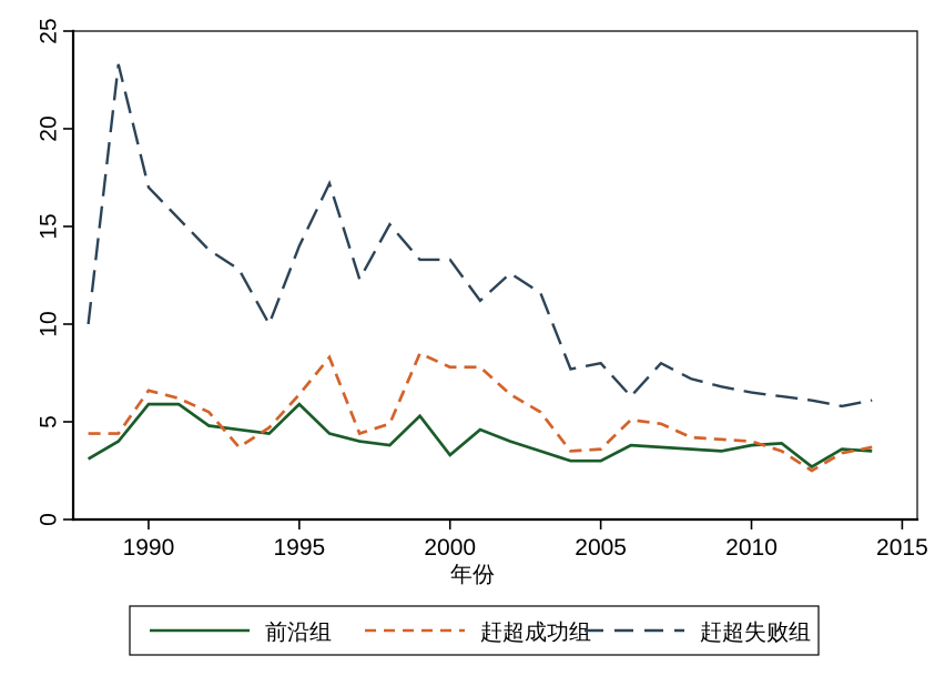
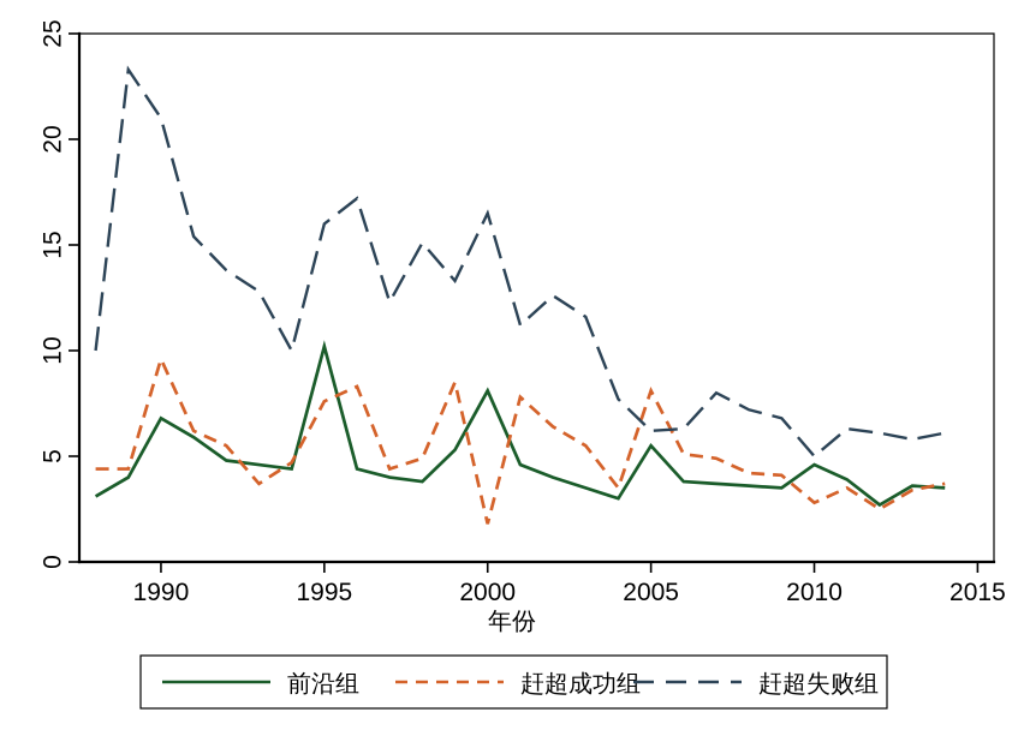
前沿组/1990: 5.9 -> 6.8
赶超成功组/1990: 6.6 -> 9.6
赶超失败组/1990: 17.0 -> 21.0
前沿组/1995: 5.9 -> 10.2
赶超成功组/1995: 6.4 -> 7.6
赶超失败组/1995: 14.0 -> 16.0
前沿组/2000: 3.3 -> 8.1
赶超成功组/2000: 7.8 -> 1.8
赶超失败组/2000: 13.3 -> 16.5
前沿组/2005: 3.0 -> 5.5
赶超成功组/2005: 3.6 -> 8.1
赶超失败组/2005: 8.0 -> 6.2
前沿组/2010: 3.8 -> 4.6
赶超成功组/2010: 4.0 -> 2.8
赶超失败组/2010: 6.5 -> 5.0
